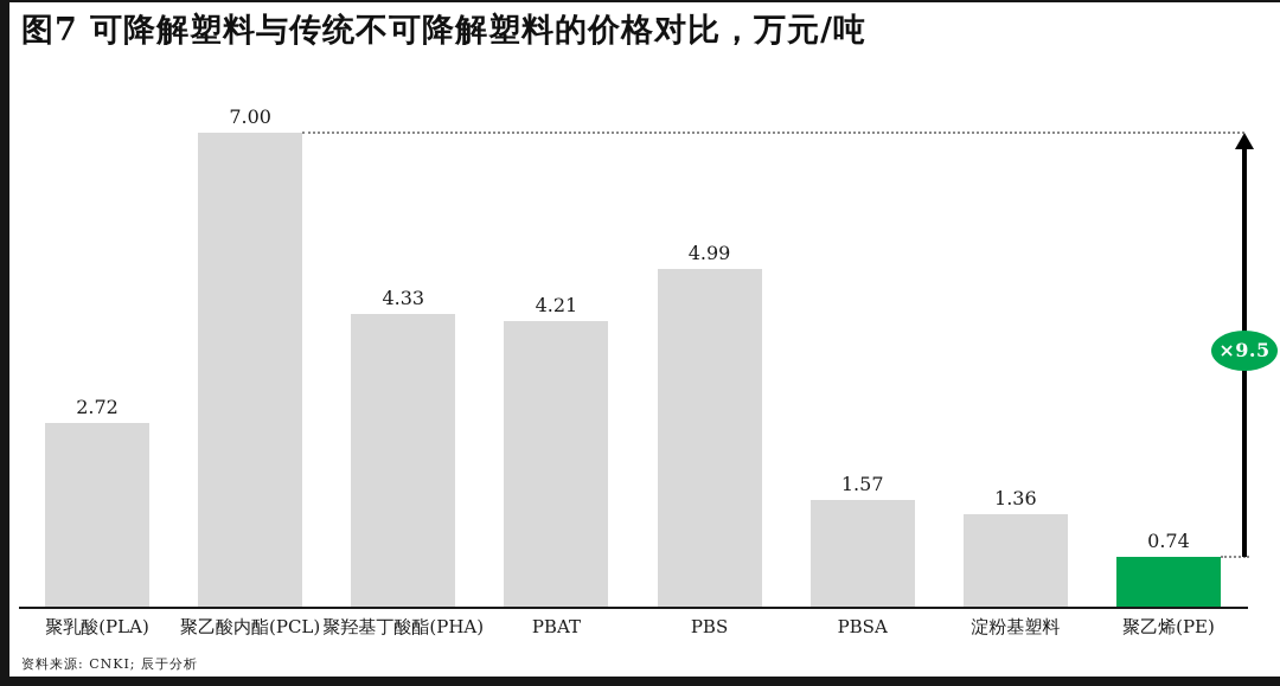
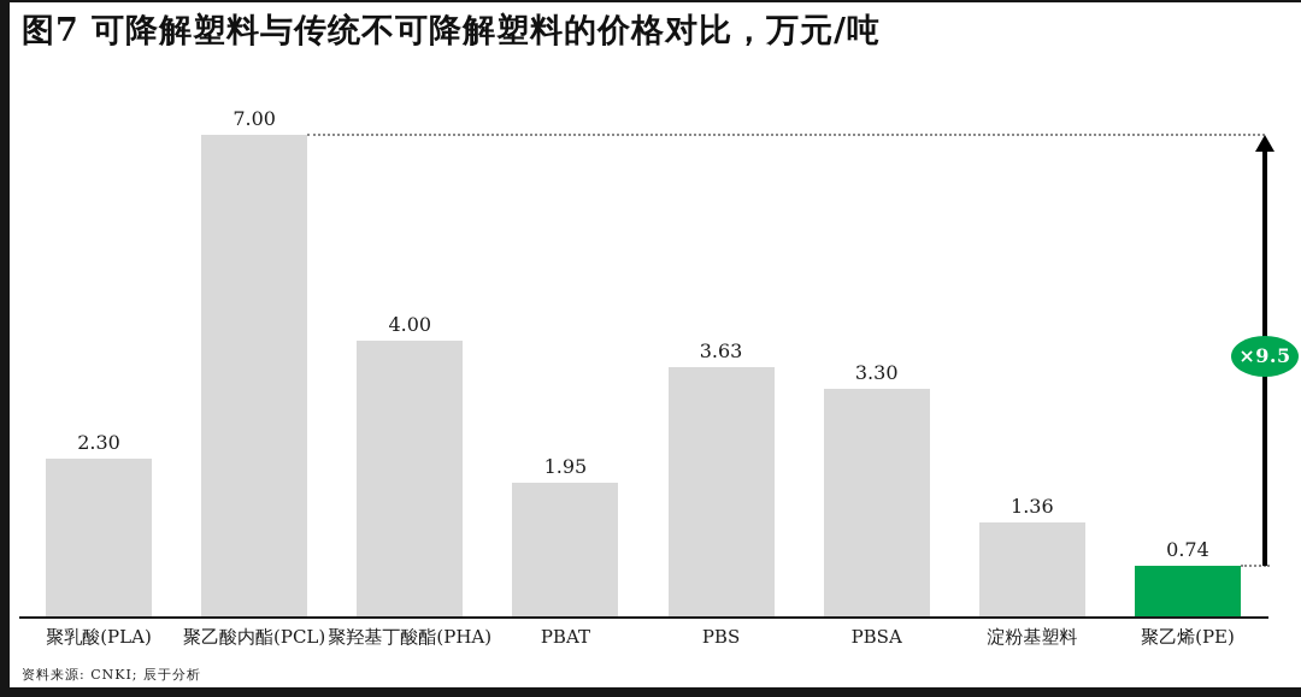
聚乳酸(PLA): 2.72 -> 2.30
聚羟基丁酸酯(PHA): 4.33 -> 4.00
PBAT: 4.21 -> 1.95
PBS: 4.99 -> 3.63
PBSA: 1.57 -> 3.30
